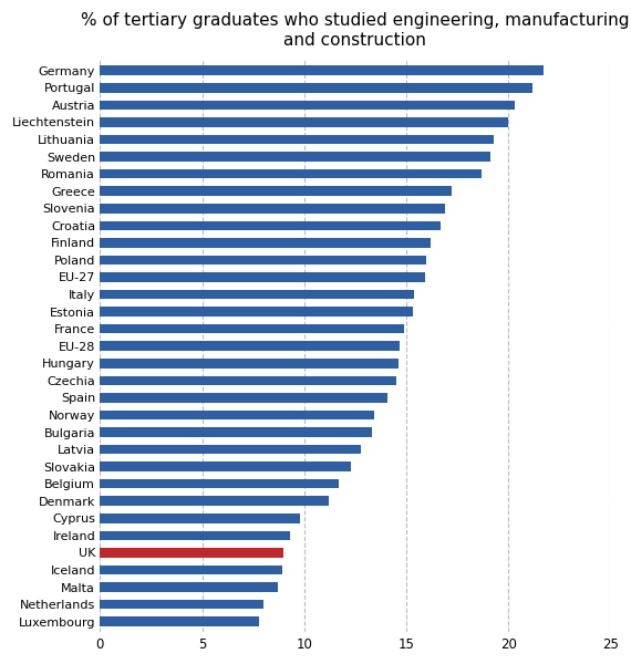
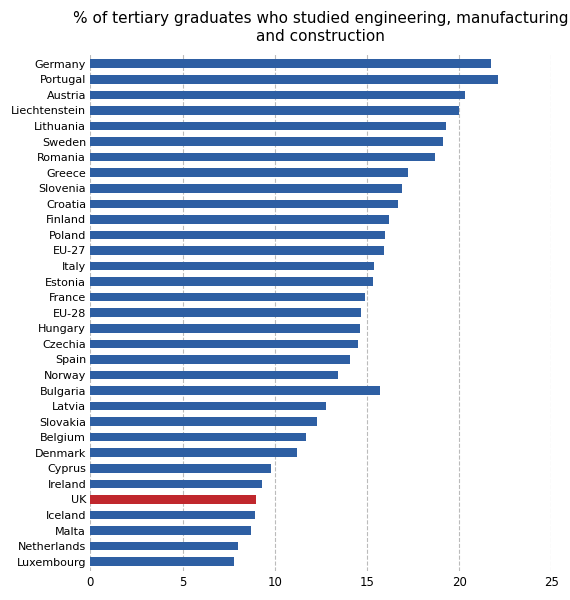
Portugal: 21.2 -> 22.1
Bulgaria: 13.3 -> 15.7
